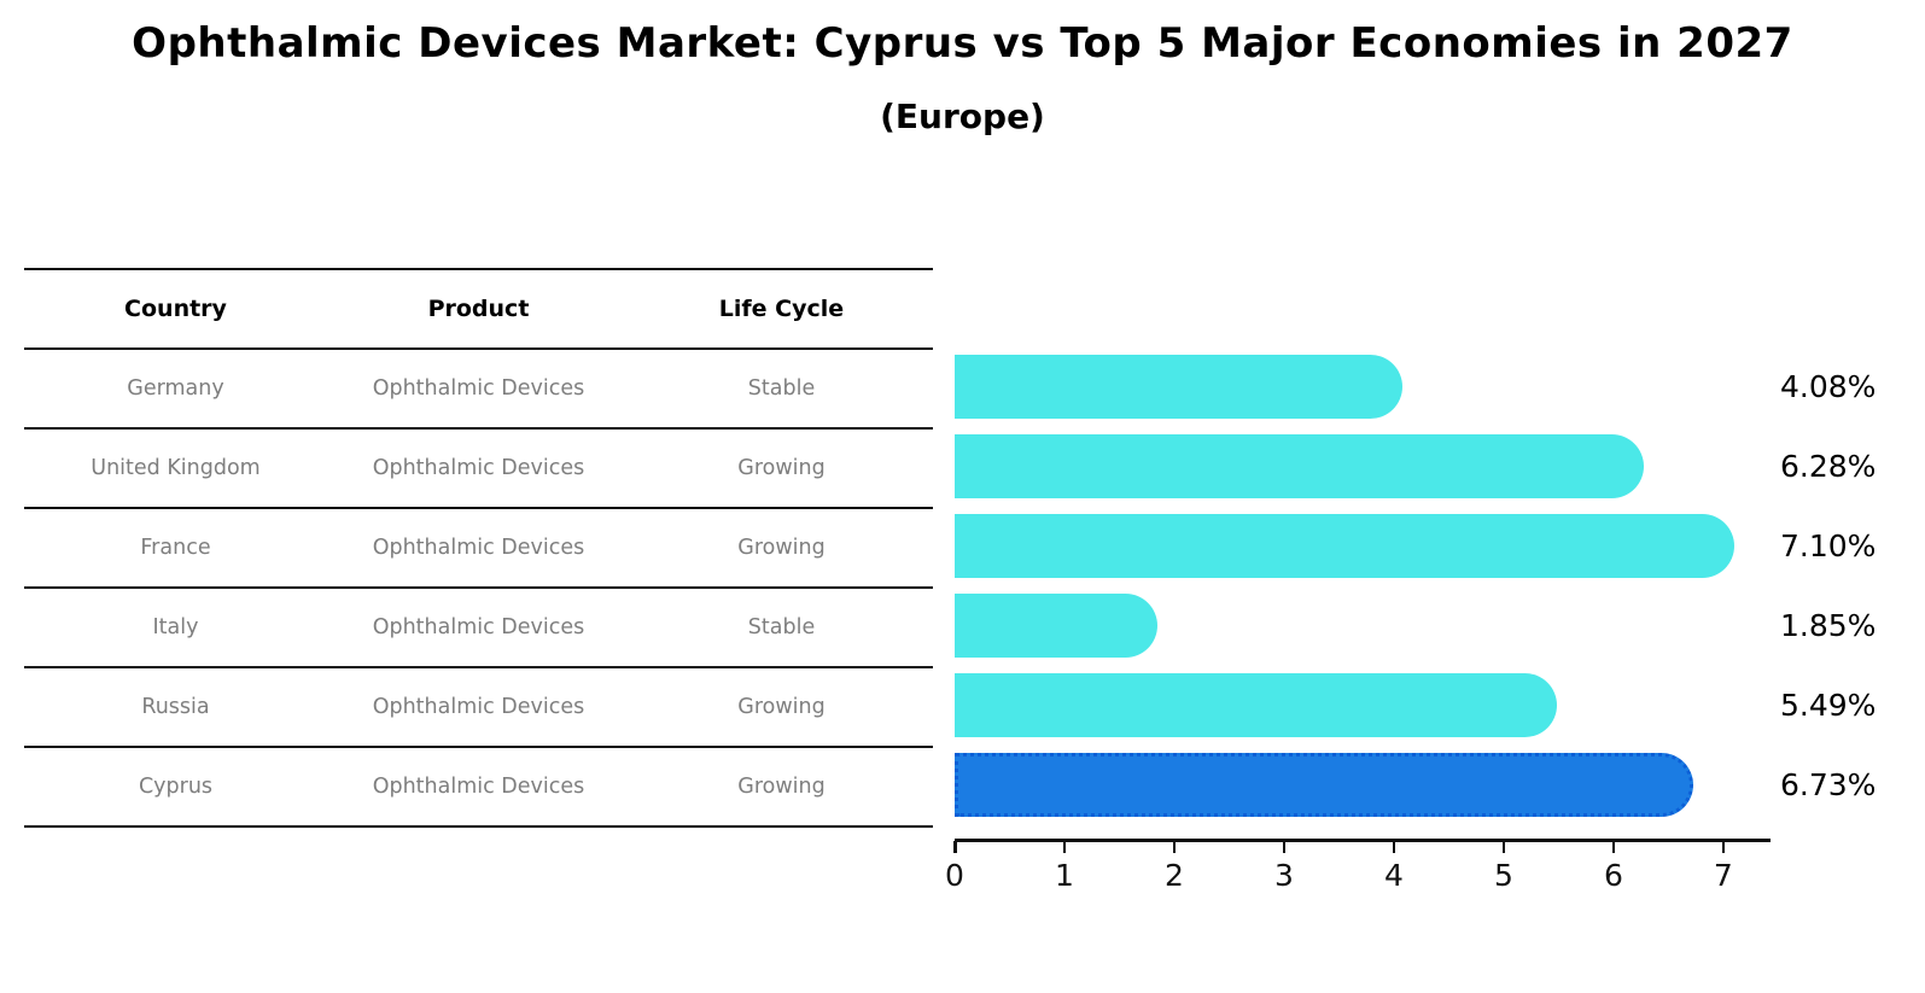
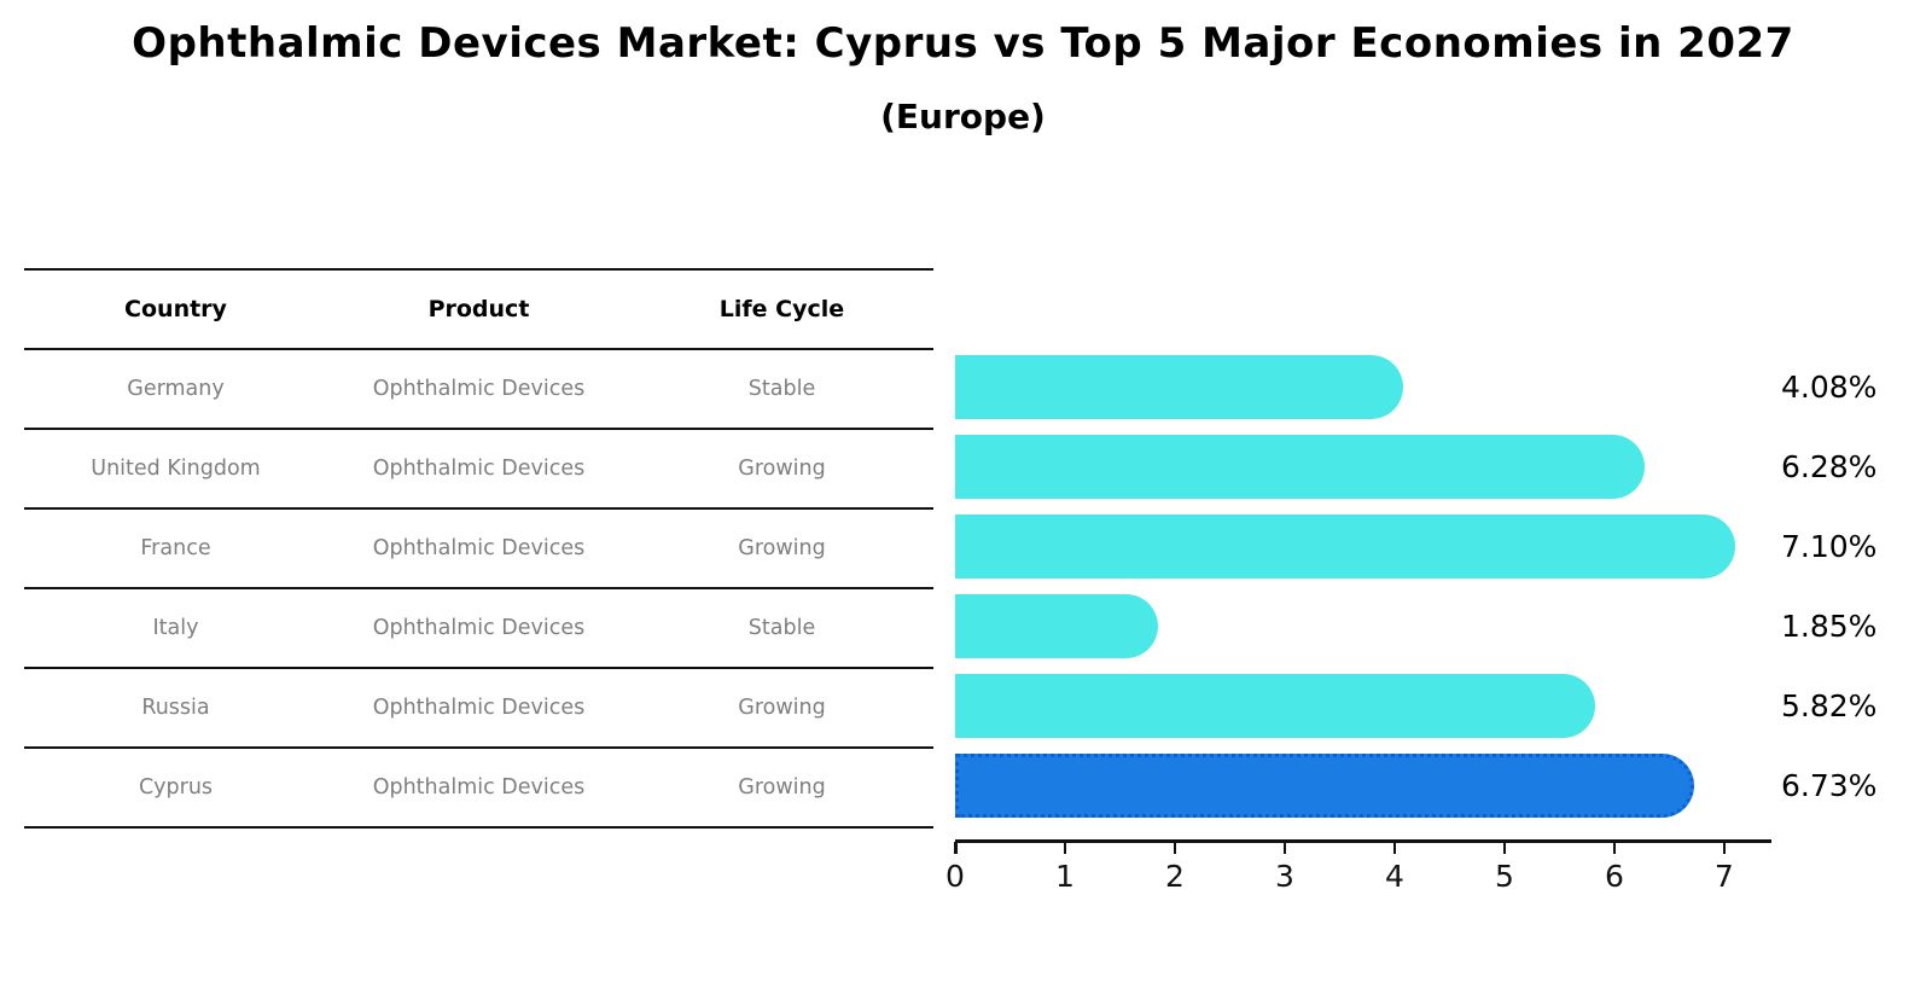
Russia: 5.49% -> 5.82%
